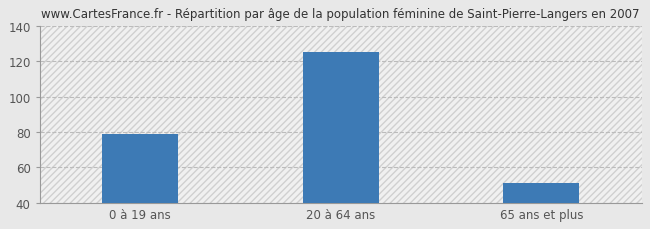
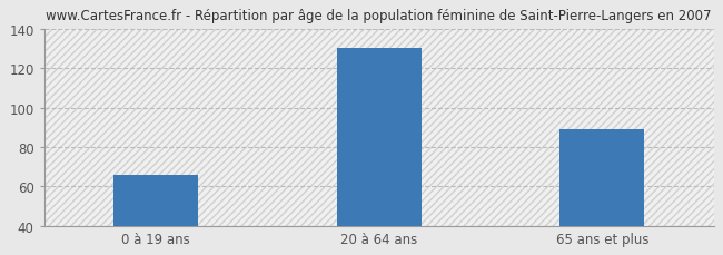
0 à 19 ans: 79 -> 66
20 à 64 ans: 125 -> 130
65 ans et plus: 51 -> 89
